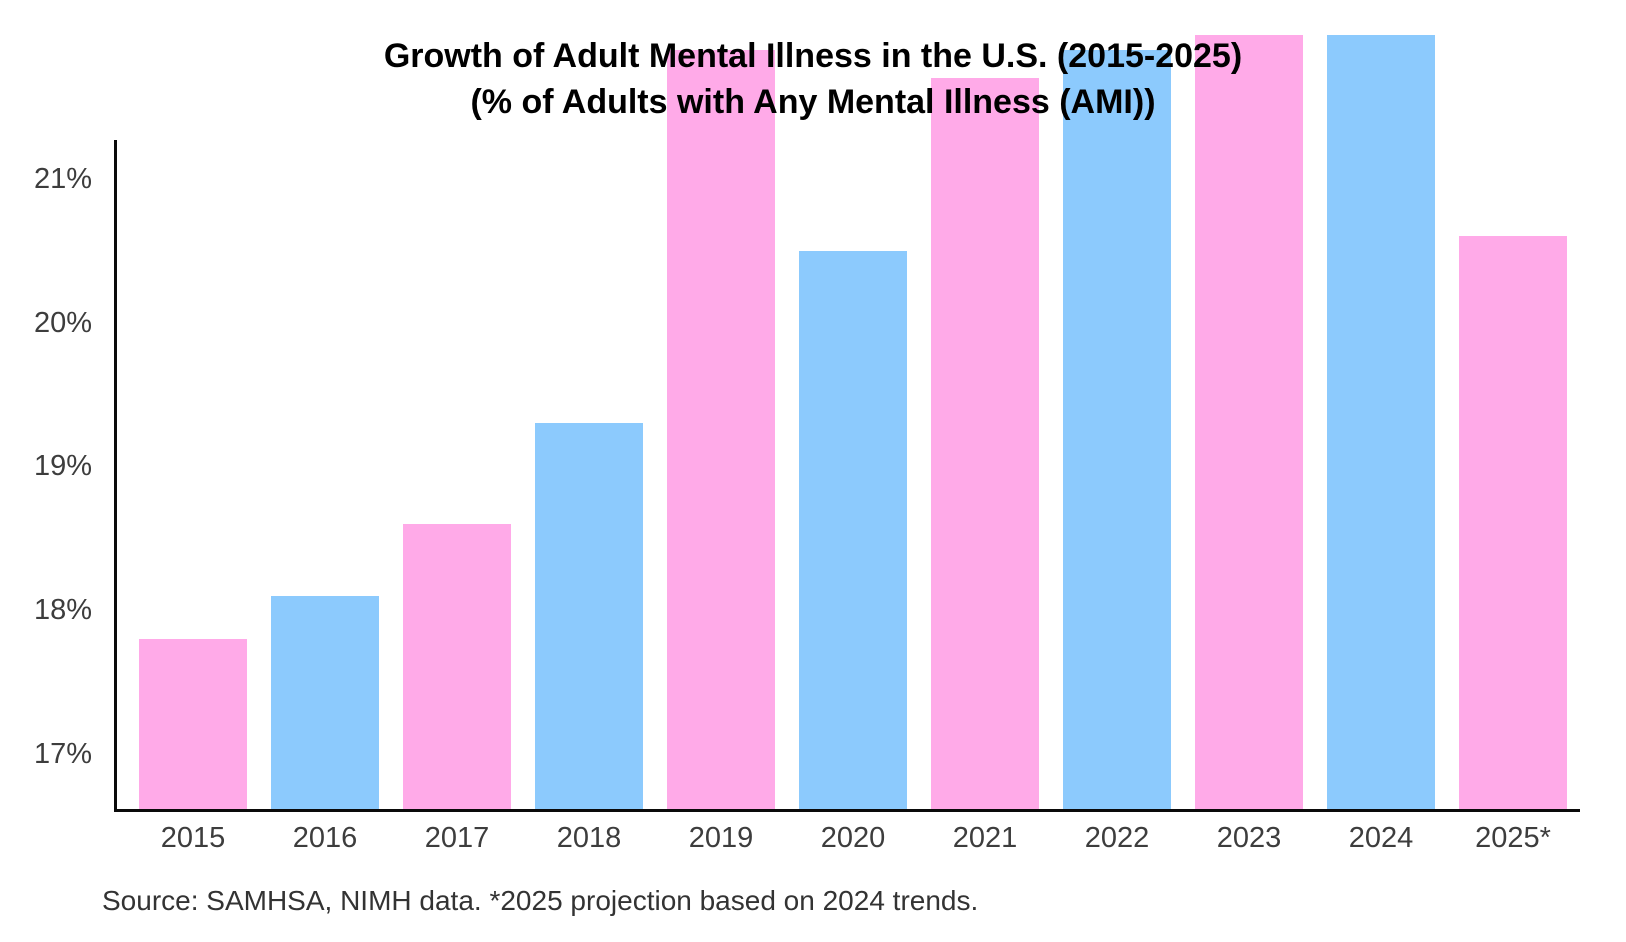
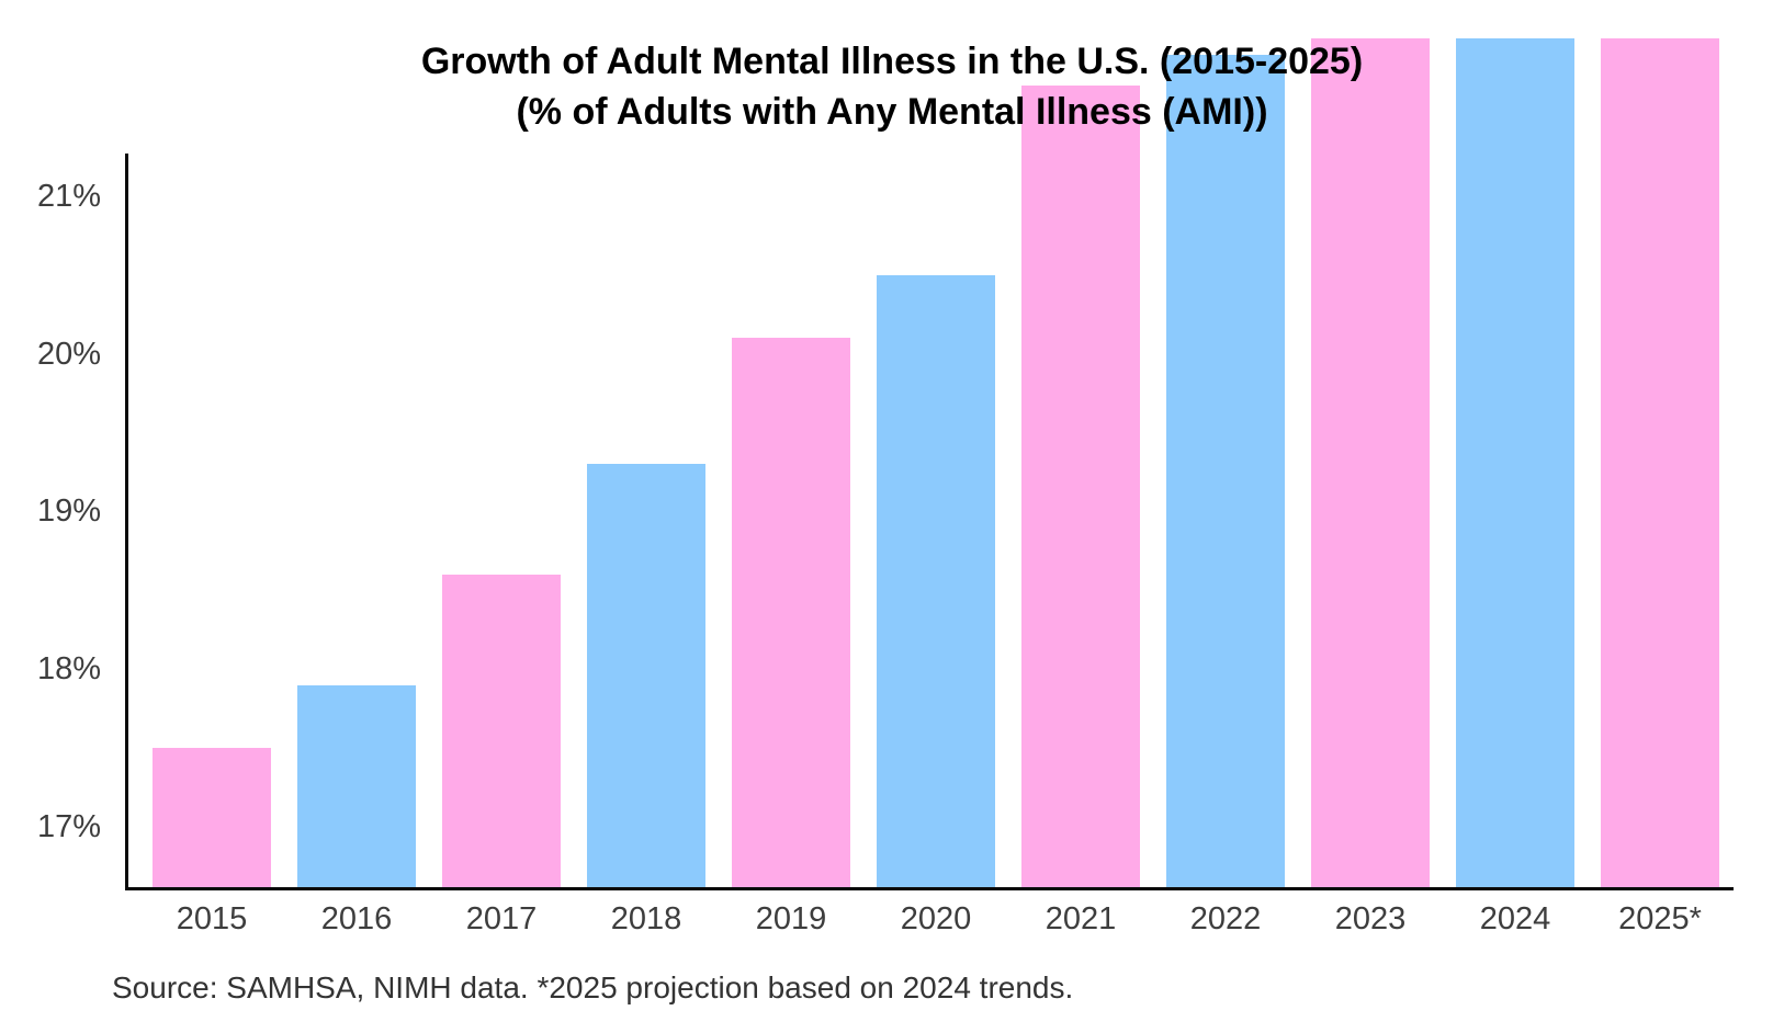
2015: 17.8% -> 17.5%
2016: 18.1% -> 17.9%
2019: 21.9% -> 20.1%
2025*: 20.6% -> 22.0%
